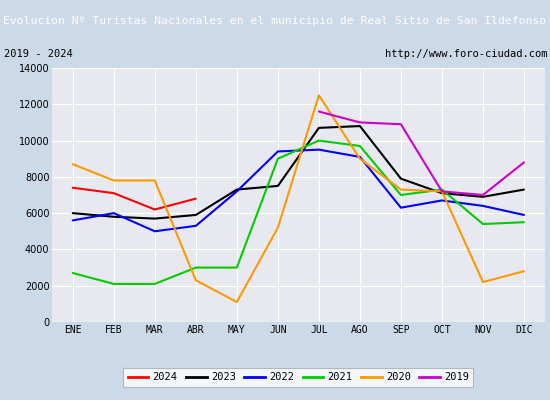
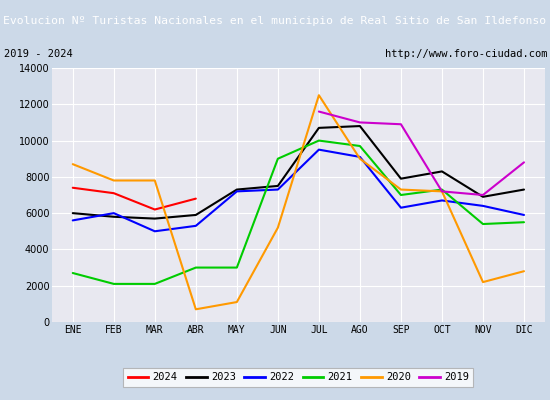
2020/ABR: 2300 -> 700
2022/JUN: 9400 -> 7300
2023/OCT: 7100 -> 8300
